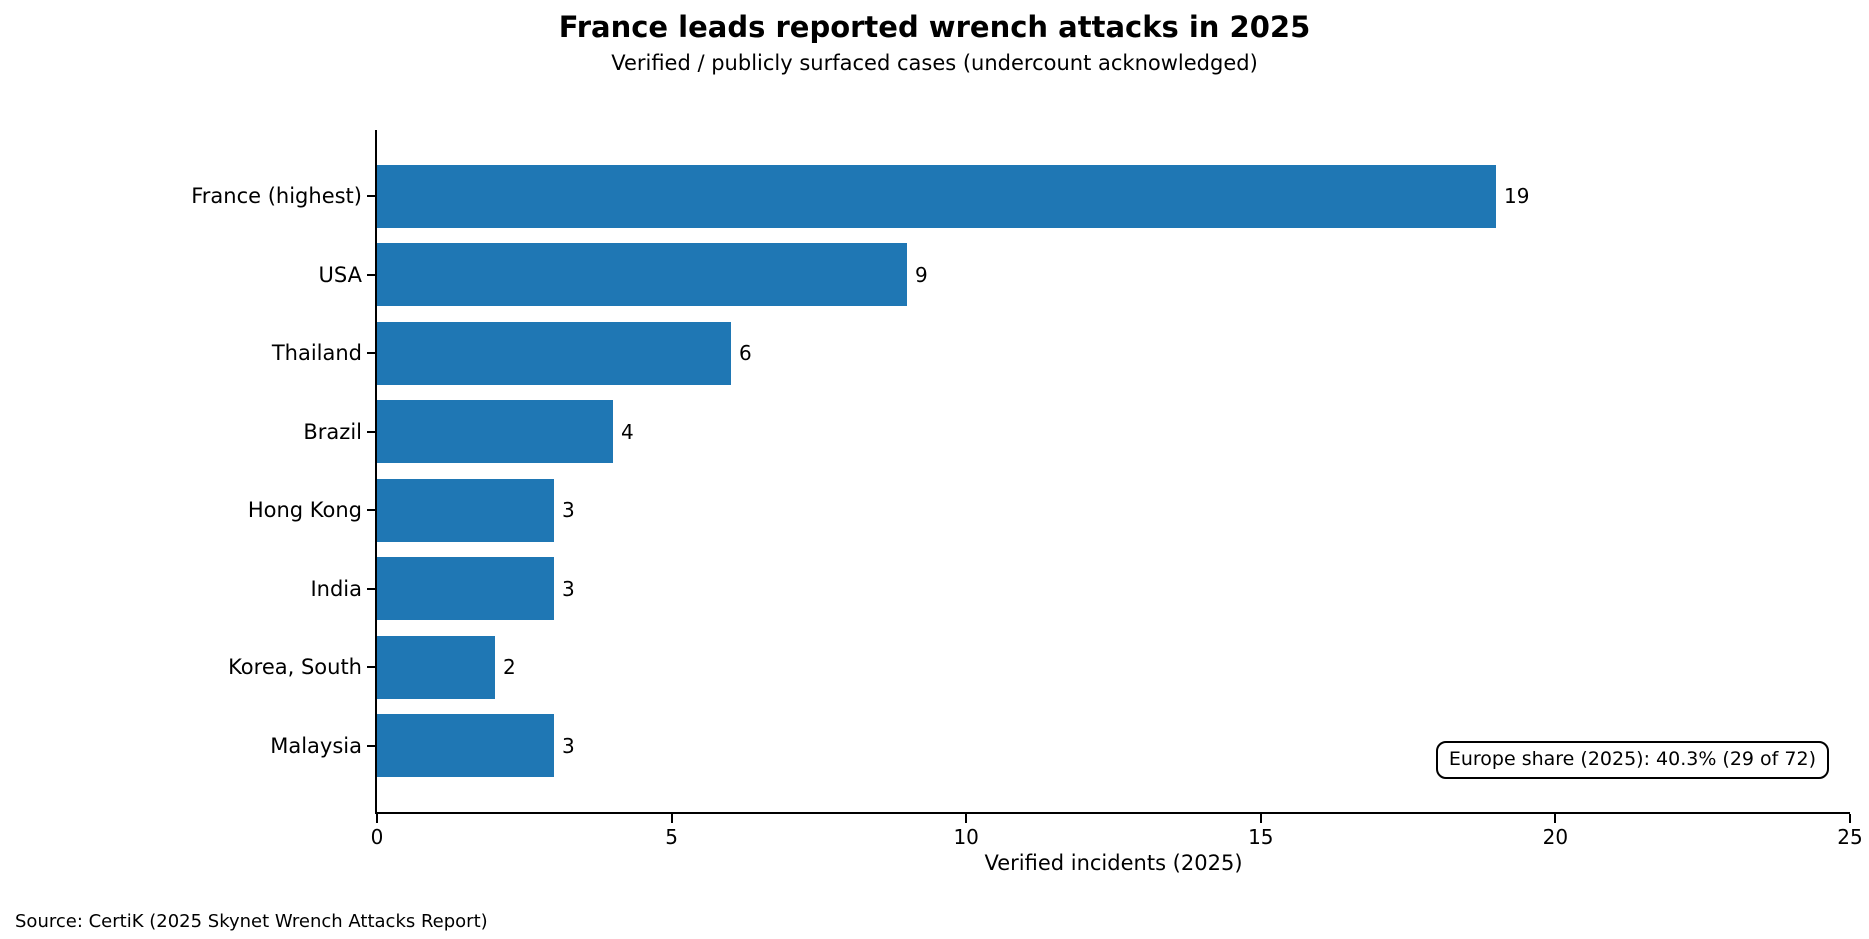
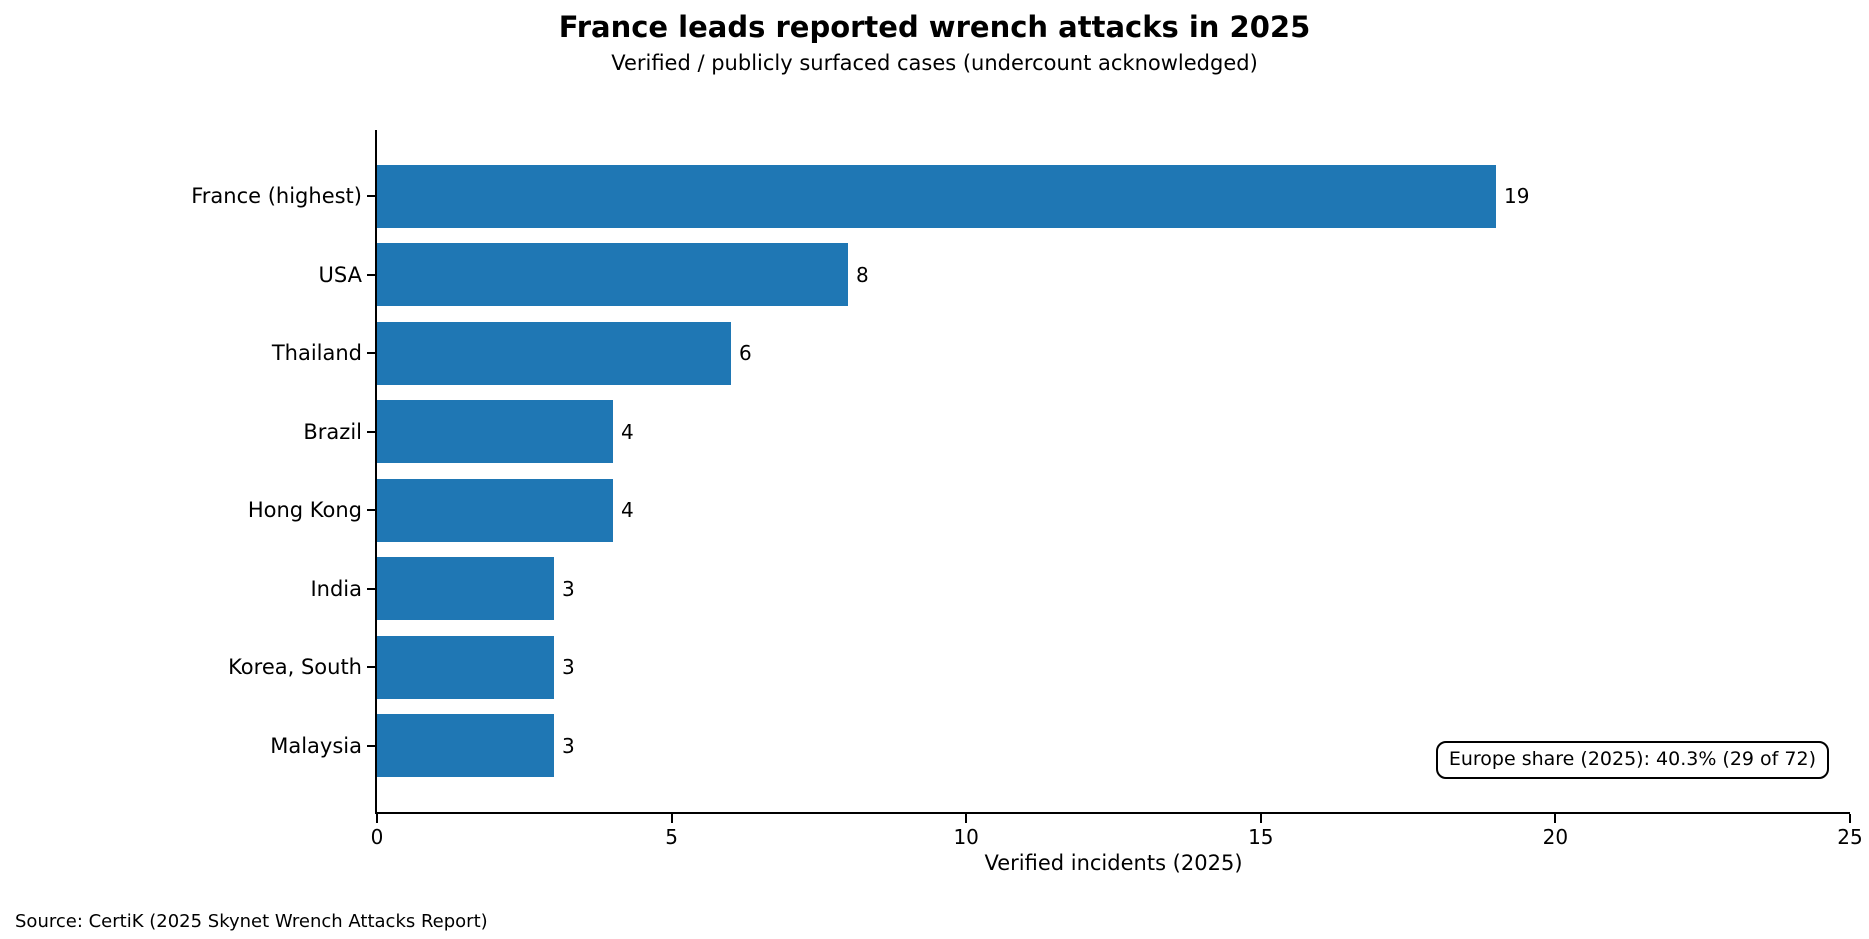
USA: 9 -> 8
Hong Kong: 3 -> 4
Korea, South: 2 -> 3
